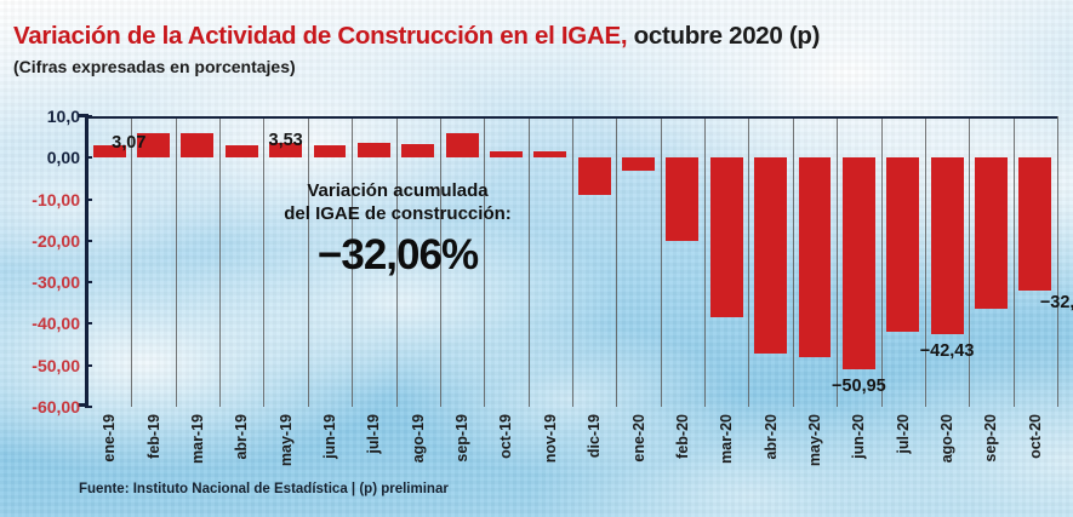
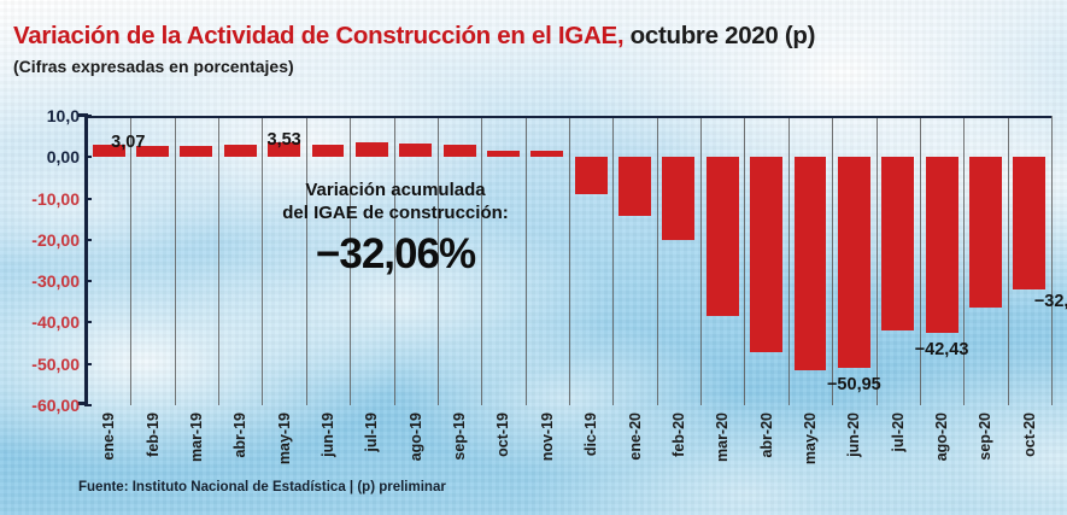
feb-19: 6 -> 3
mar-19: 6 -> 3
sep-19: 6 -> 3
ene-20: -3 -> -14
may-20: -48 -> -52
